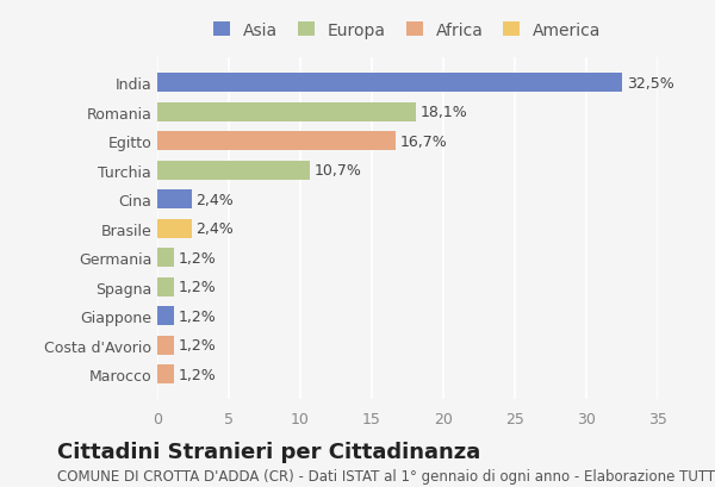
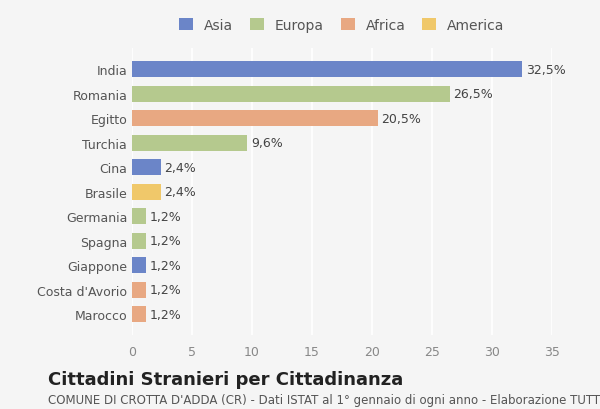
Romania: 18,1% -> 26,5%
Egitto: 16,7% -> 20,5%
Turchia: 10,7% -> 9,6%
